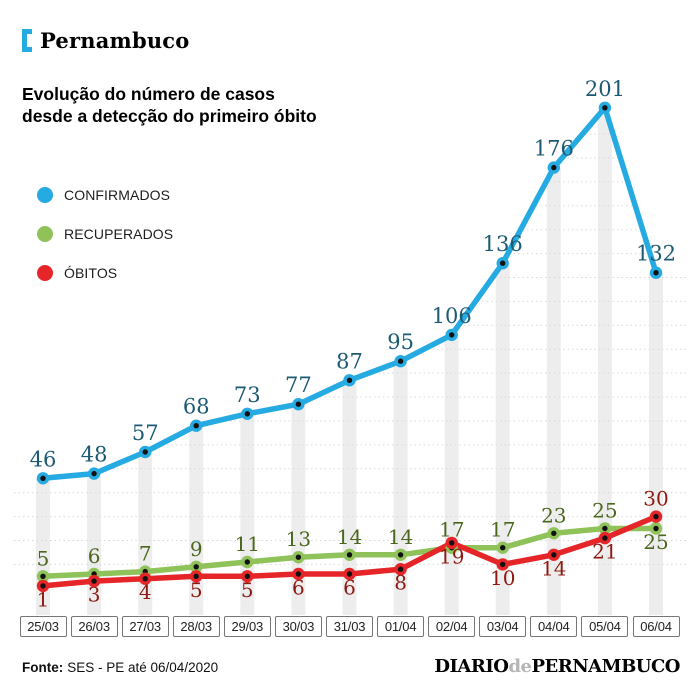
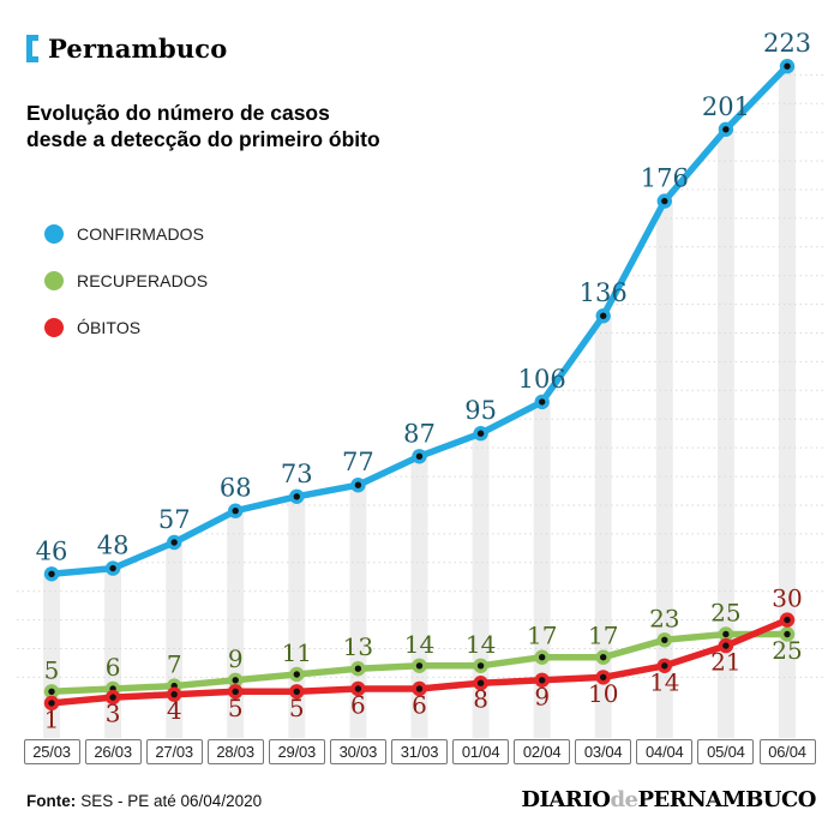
ÓBITOS/02/04: 19 -> 9
CONFIRMADOS/06/04: 132 -> 223
